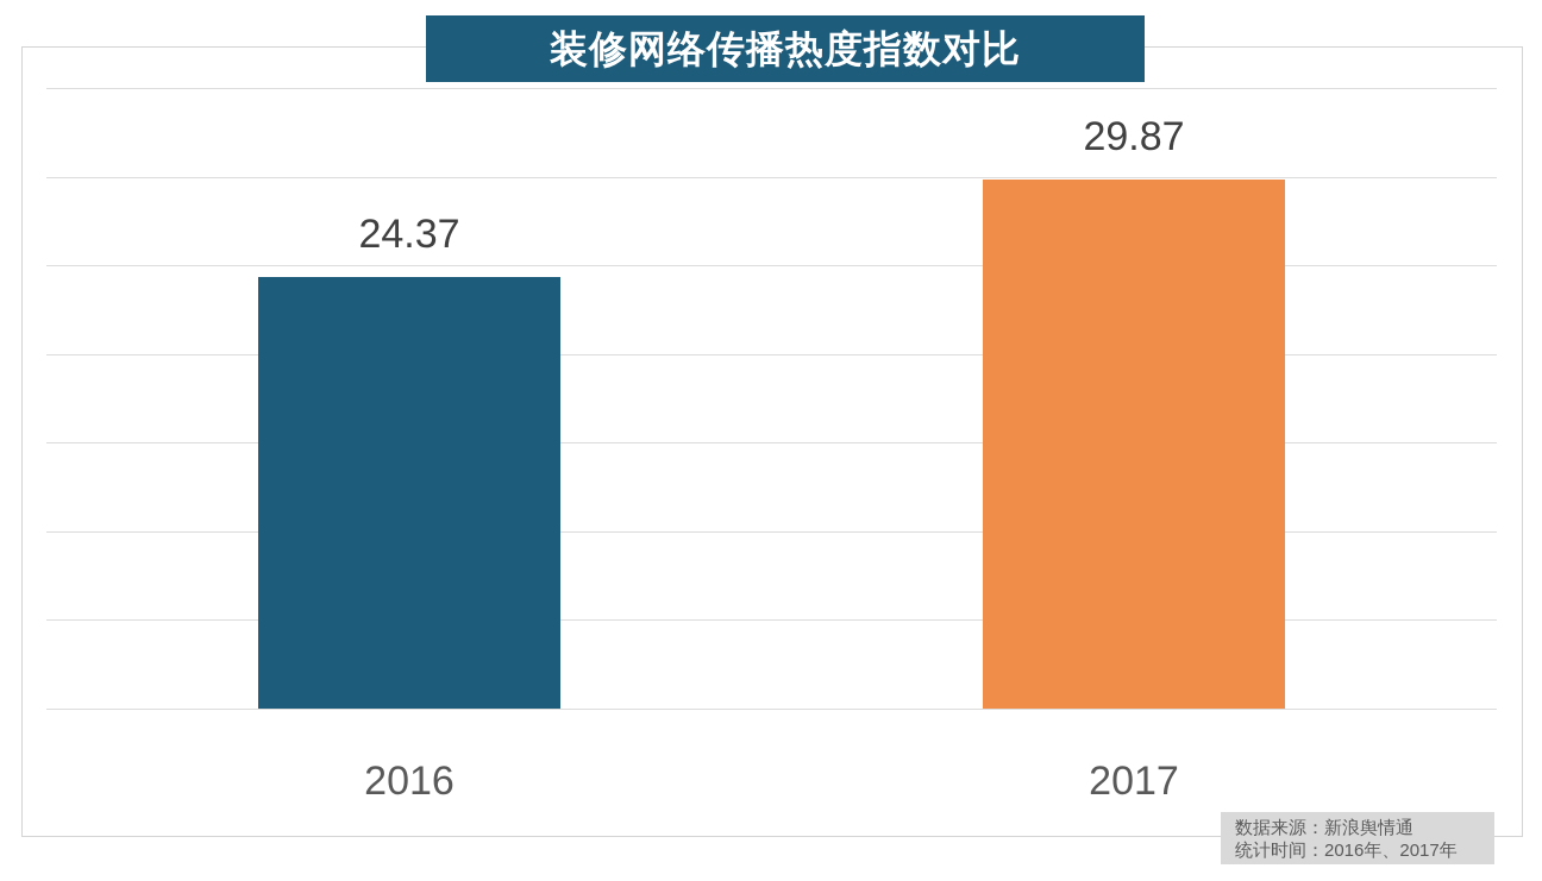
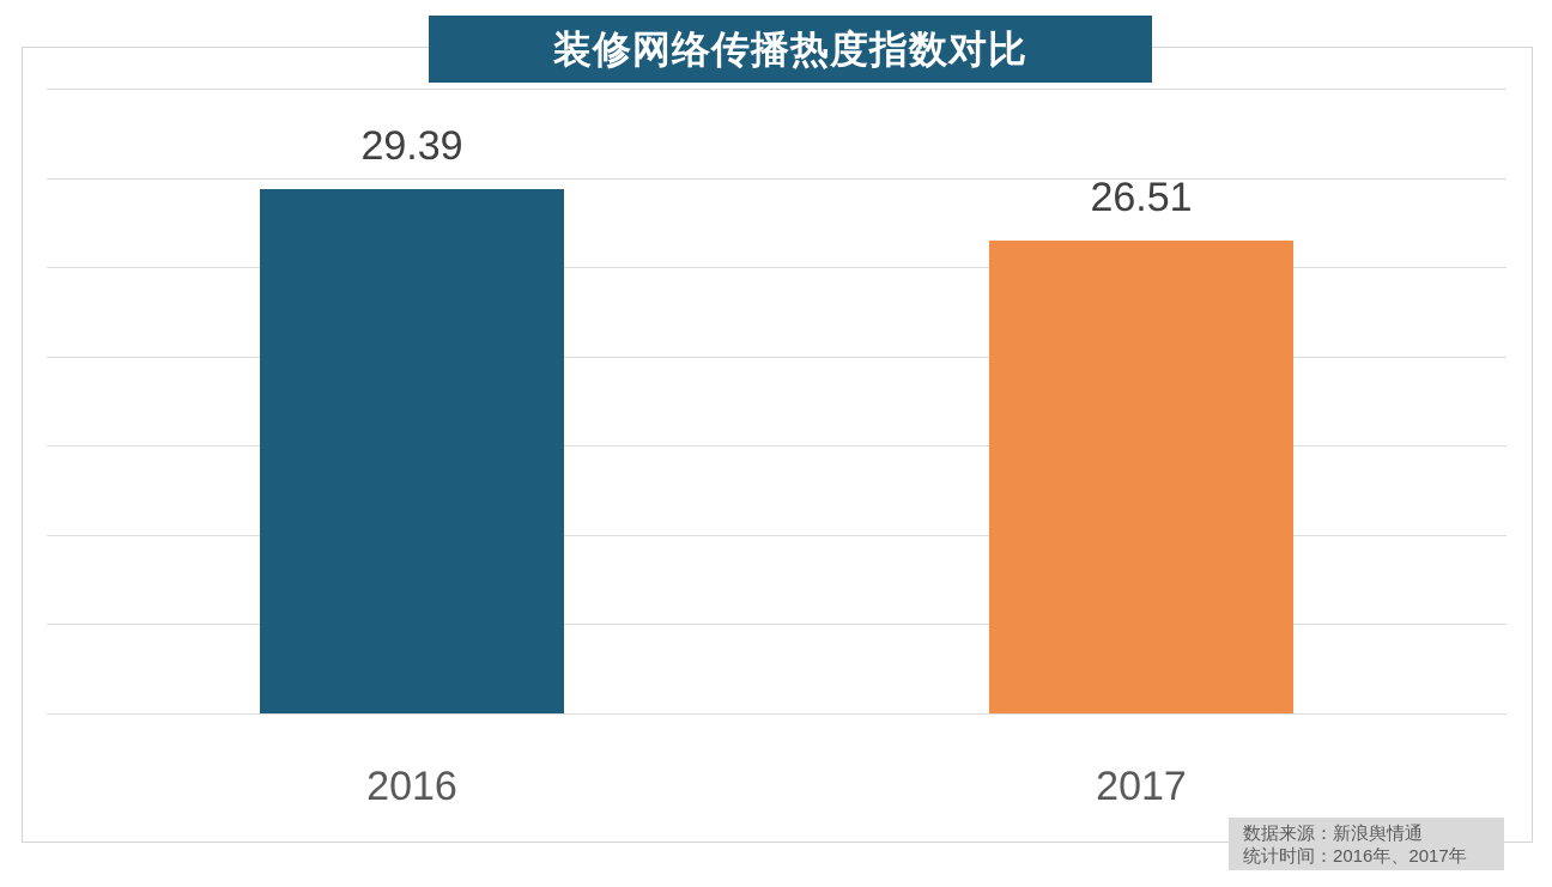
2016: 24.37 -> 29.39
2017: 29.87 -> 26.51
